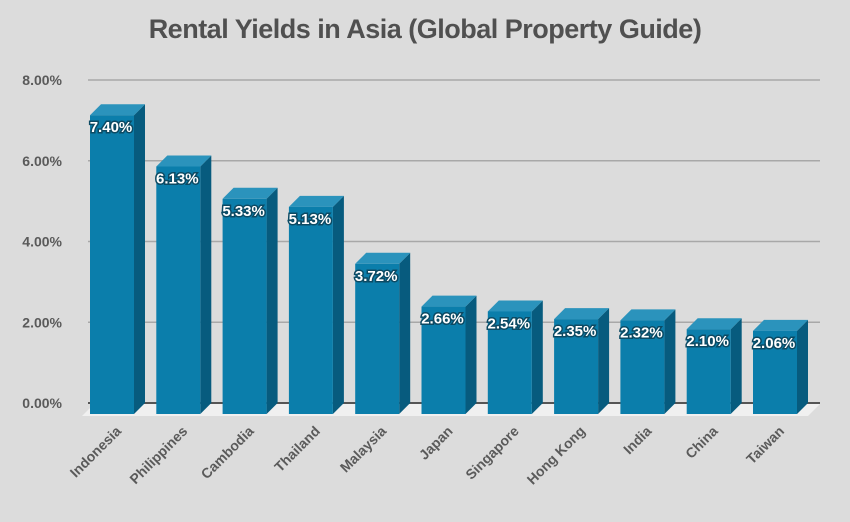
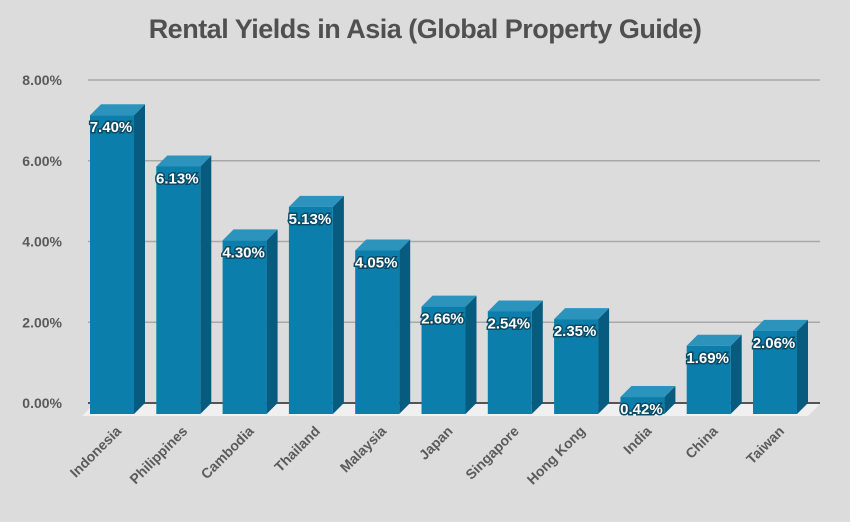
Cambodia: 5.33% -> 4.30%
Malaysia: 3.72% -> 4.05%
India: 2.32% -> 0.42%
China: 2.10% -> 1.69%
